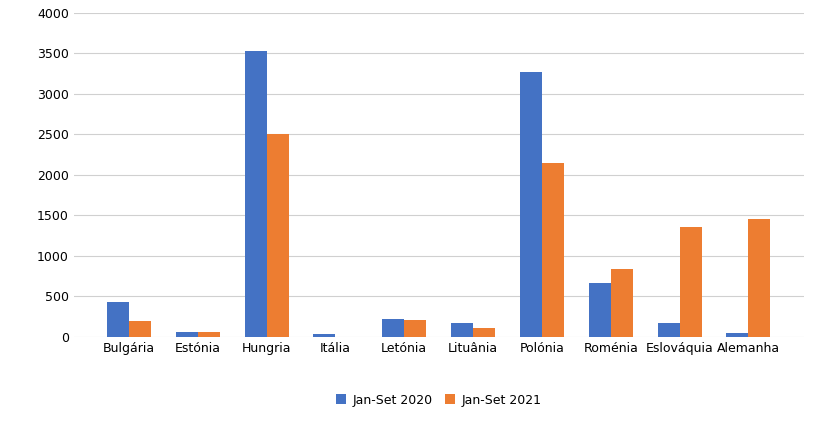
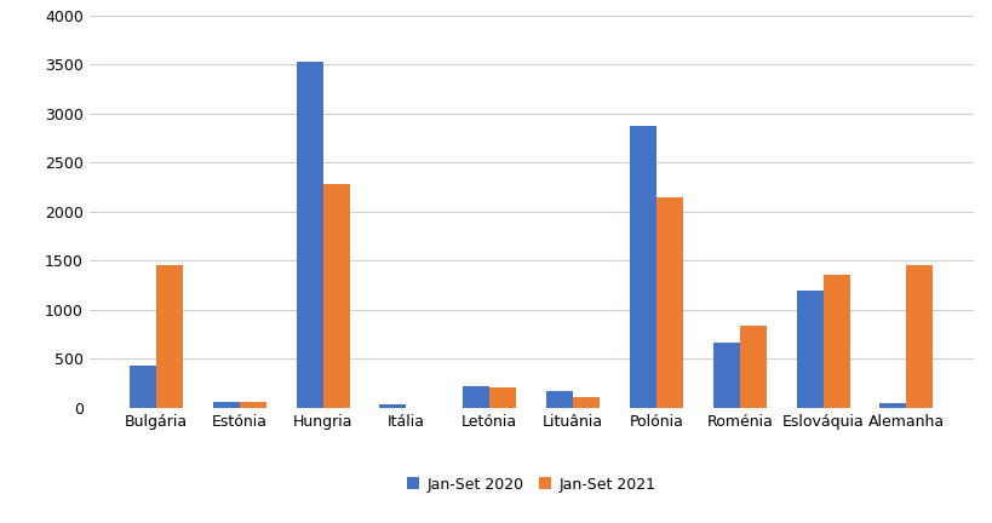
Jan-Set 2021/Bulgária: 200 -> 1460
Jan-Set 2021/Hungria: 2500 -> 2280
Jan-Set 2020/Polónia: 3280 -> 2880
Jan-Set 2020/Eslováquia: 180 -> 1200
